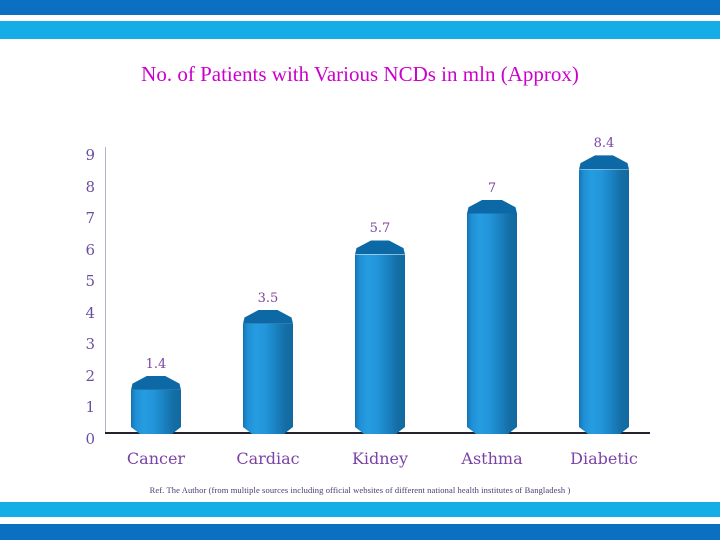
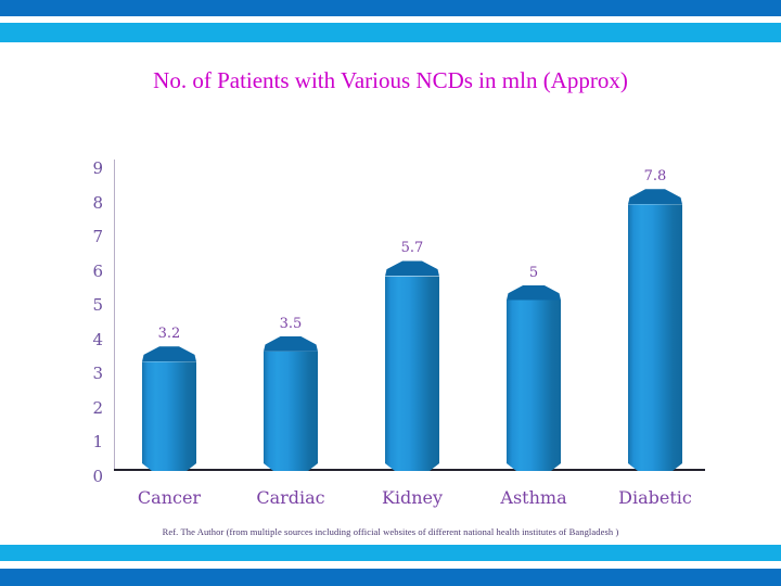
Cancer: 1.4 -> 3.2
Asthma: 7 -> 5
Diabetic: 8.4 -> 7.8
